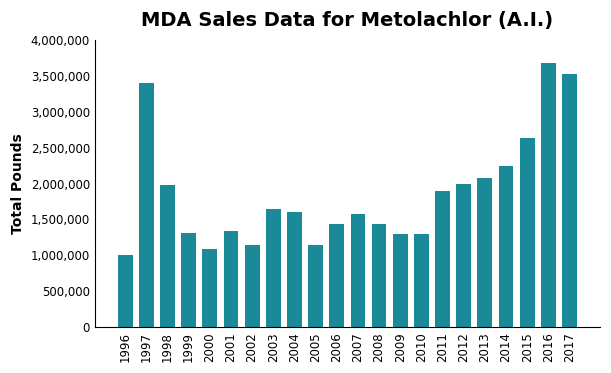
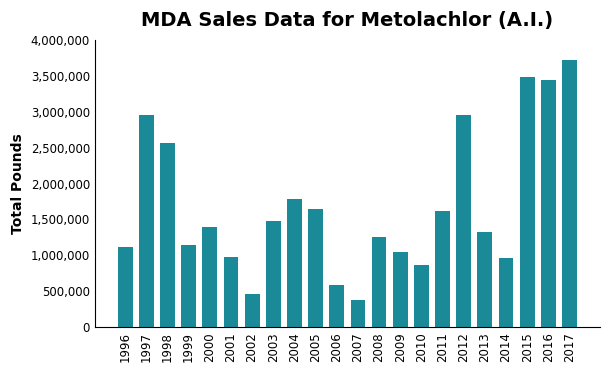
1996: 1,000,000 -> 1,120,000
1997: 3,400,000 -> 2,960,000
1998: 1,980,000 -> 2,560,000
1999: 1,310,000 -> 1,140,000
2000: 1,090,000 -> 1,400,000
2001: 1,340,000 -> 980,000
2002: 1,150,000 -> 460,000
2003: 1,650,000 -> 1,480,000
2004: 1,600,000 -> 1,780,000
2005: 1,150,000 -> 1,640,000
2006: 1,430,000 -> 580,000
2007: 1,580,000 -> 380,000
2008: 1,430,000 -> 1,260,000
2009: 1,290,000 -> 1,040,000
2010: 1,300,000 -> 860,000
2011: 1,900,000 -> 1,620,000
2012: 2,000,000 -> 2,960,000
2013: 2,080,000 -> 1,320,000
2014: 2,240,000 -> 960,000
2015: 2,640,000 -> 3,480,000
2016: 3,680,000 -> 3,440,000
2017: 3,520,000 -> 3,720,000
